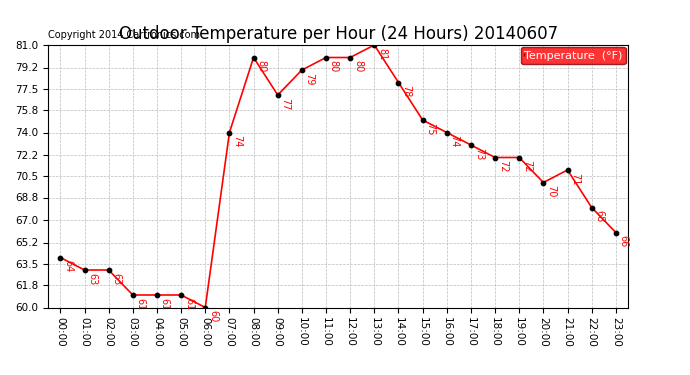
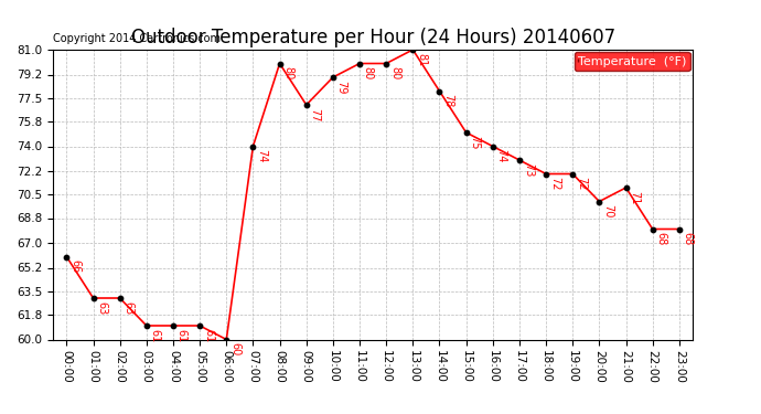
00:00: 64 -> 66
23:00: 66 -> 68
